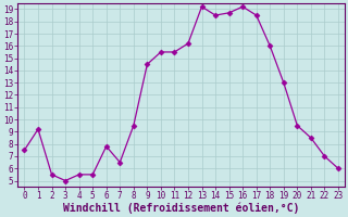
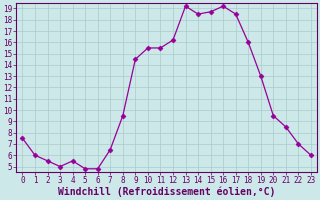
1: 9.2 -> 6.0
5: 5.5 -> 4.8
6: 7.8 -> 4.8
